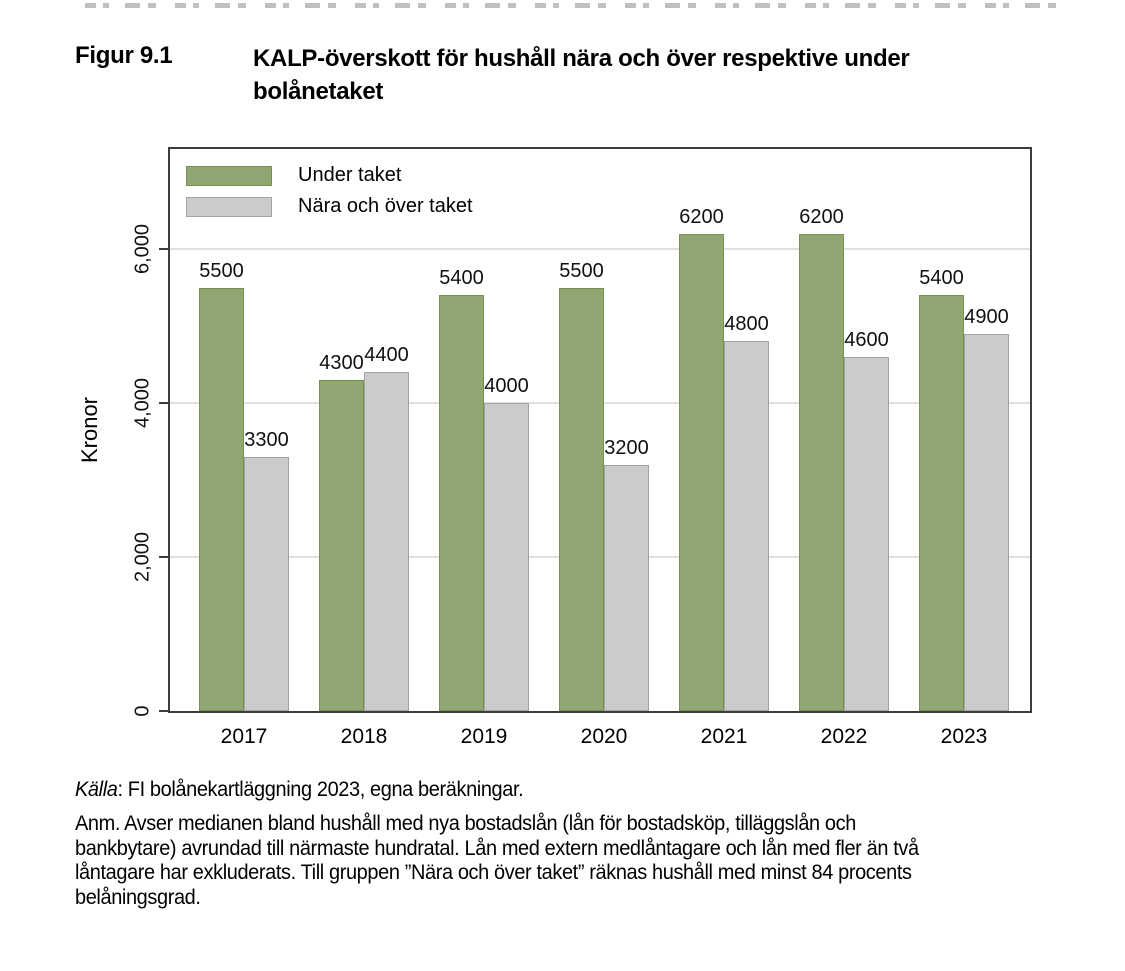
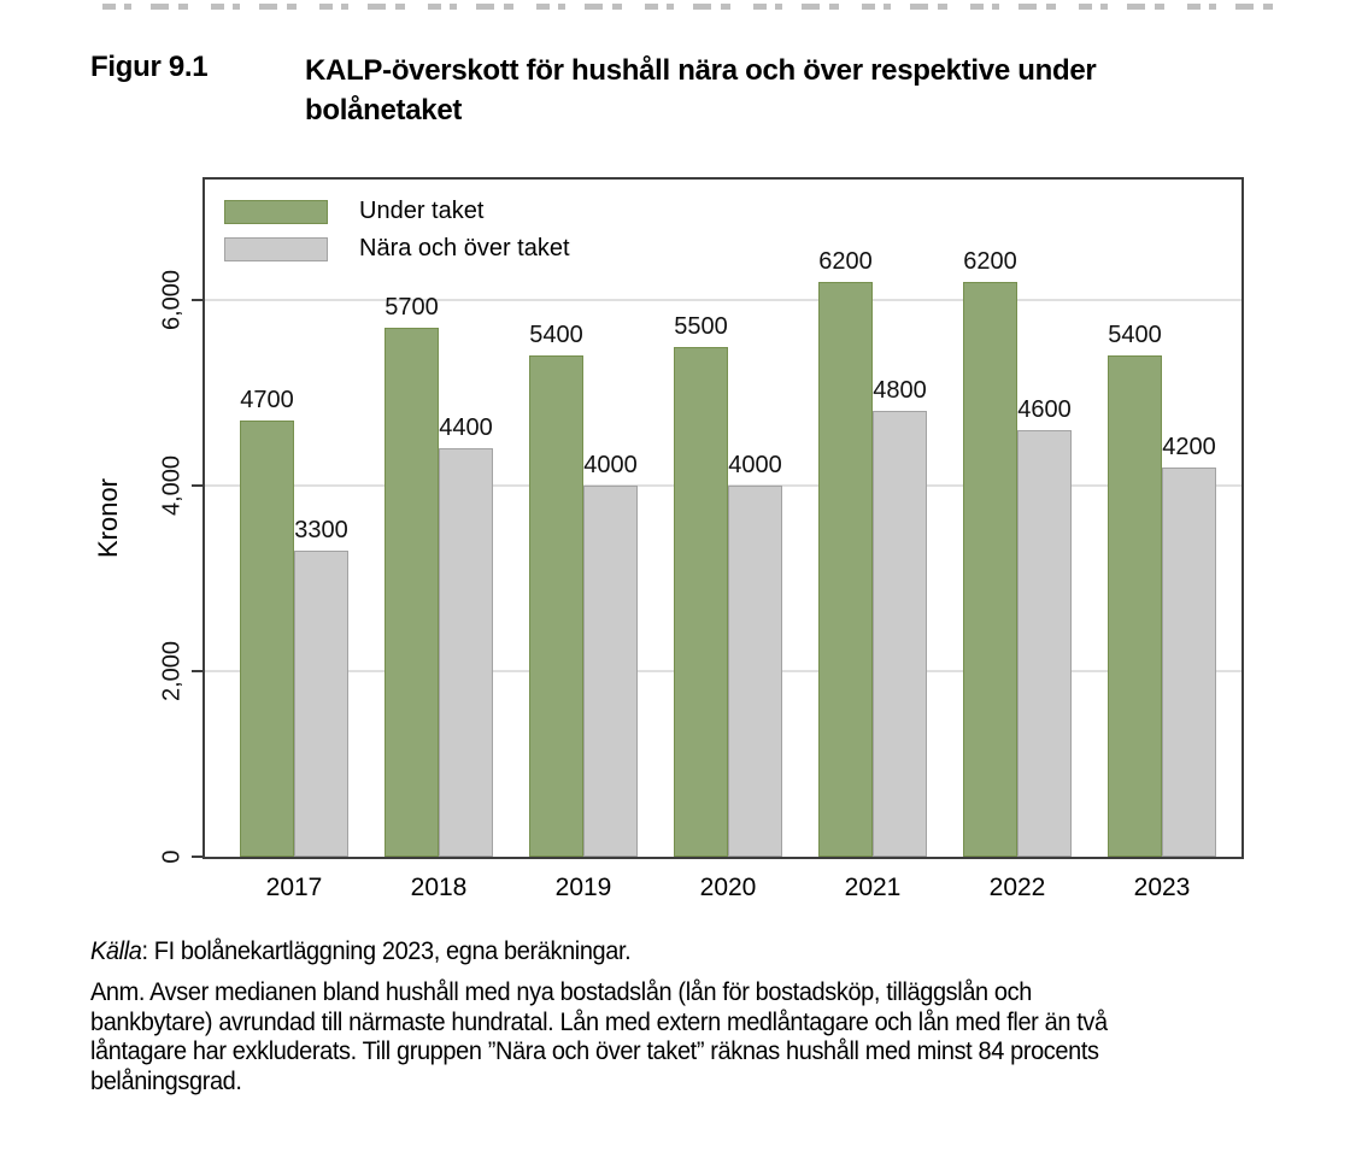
Under taket/2017: 5500 -> 4700
Under taket/2018: 4300 -> 5700
Nära och över taket/2020: 3200 -> 4000
Nära och över taket/2023: 4900 -> 4200
